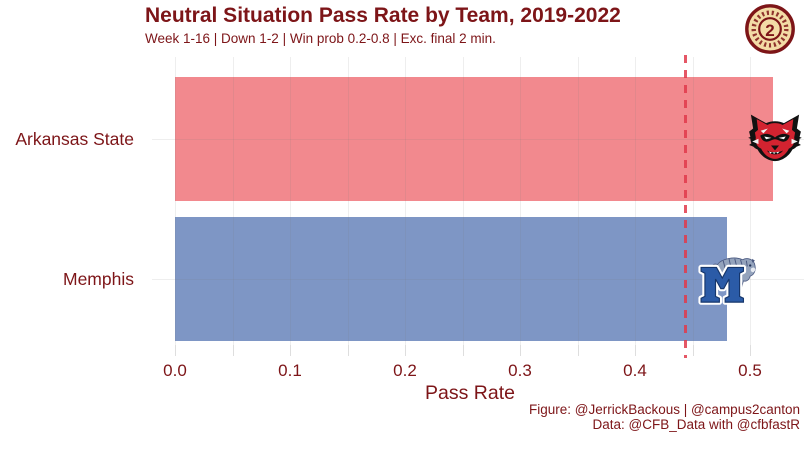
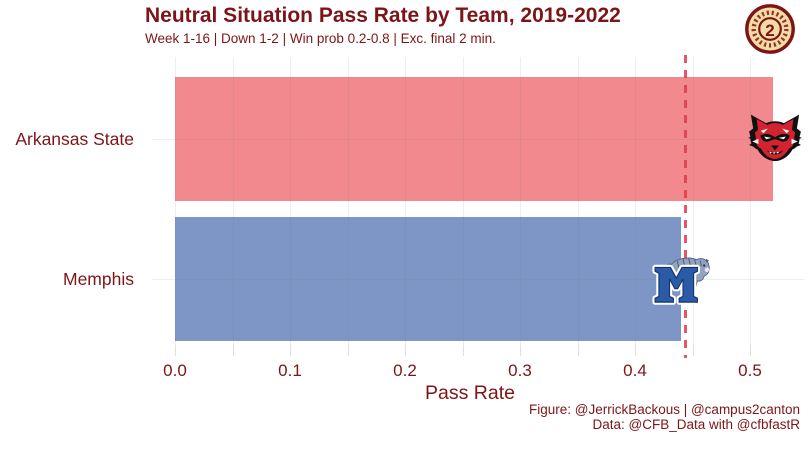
Memphis: 0.48 -> 0.44
